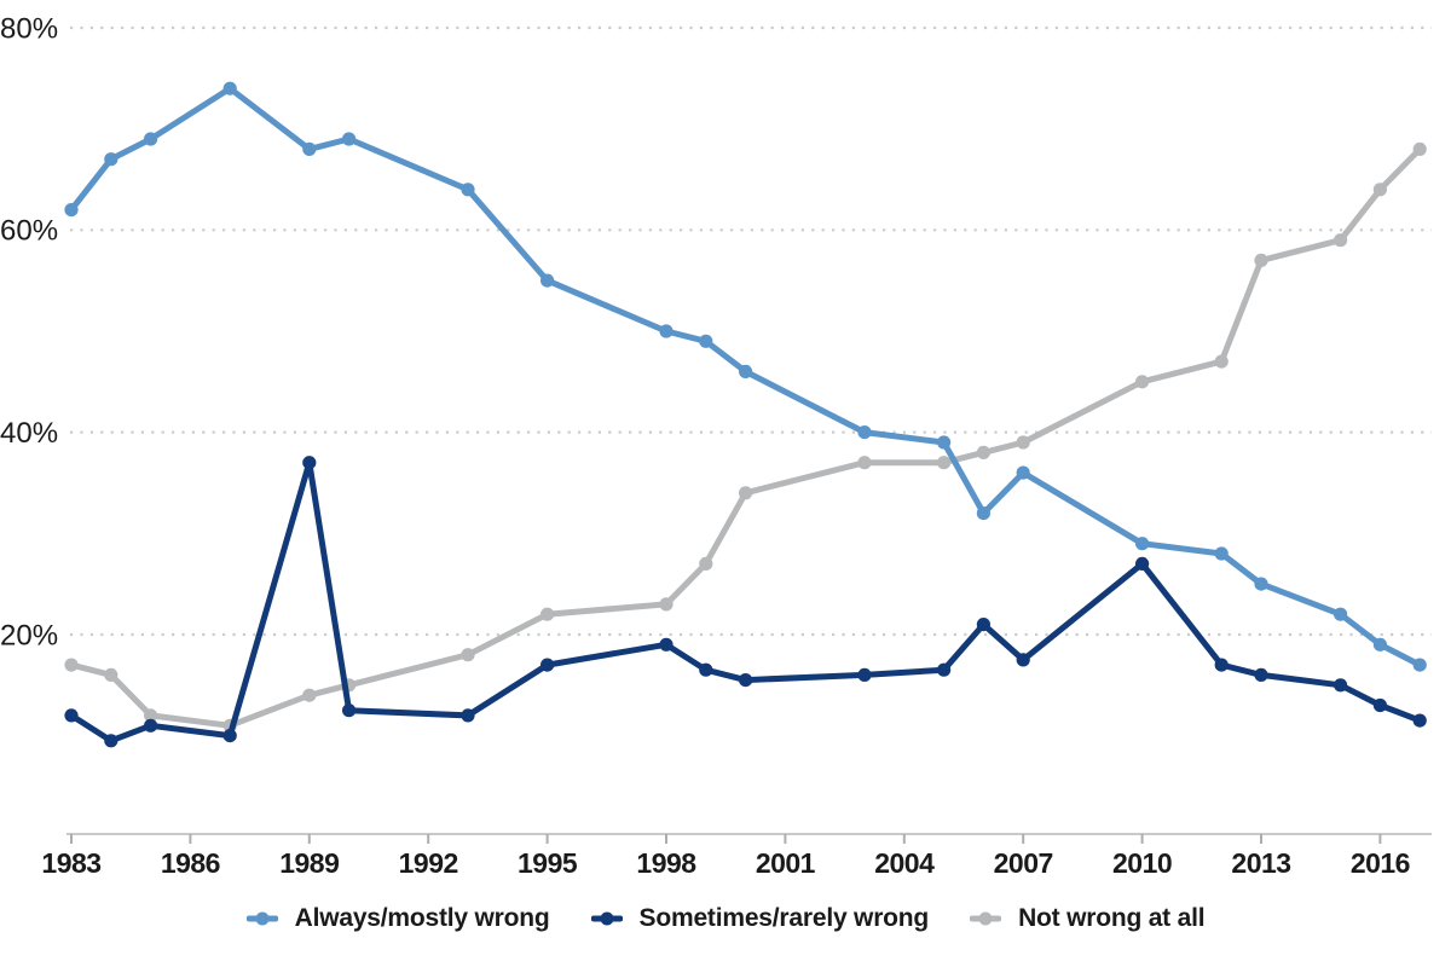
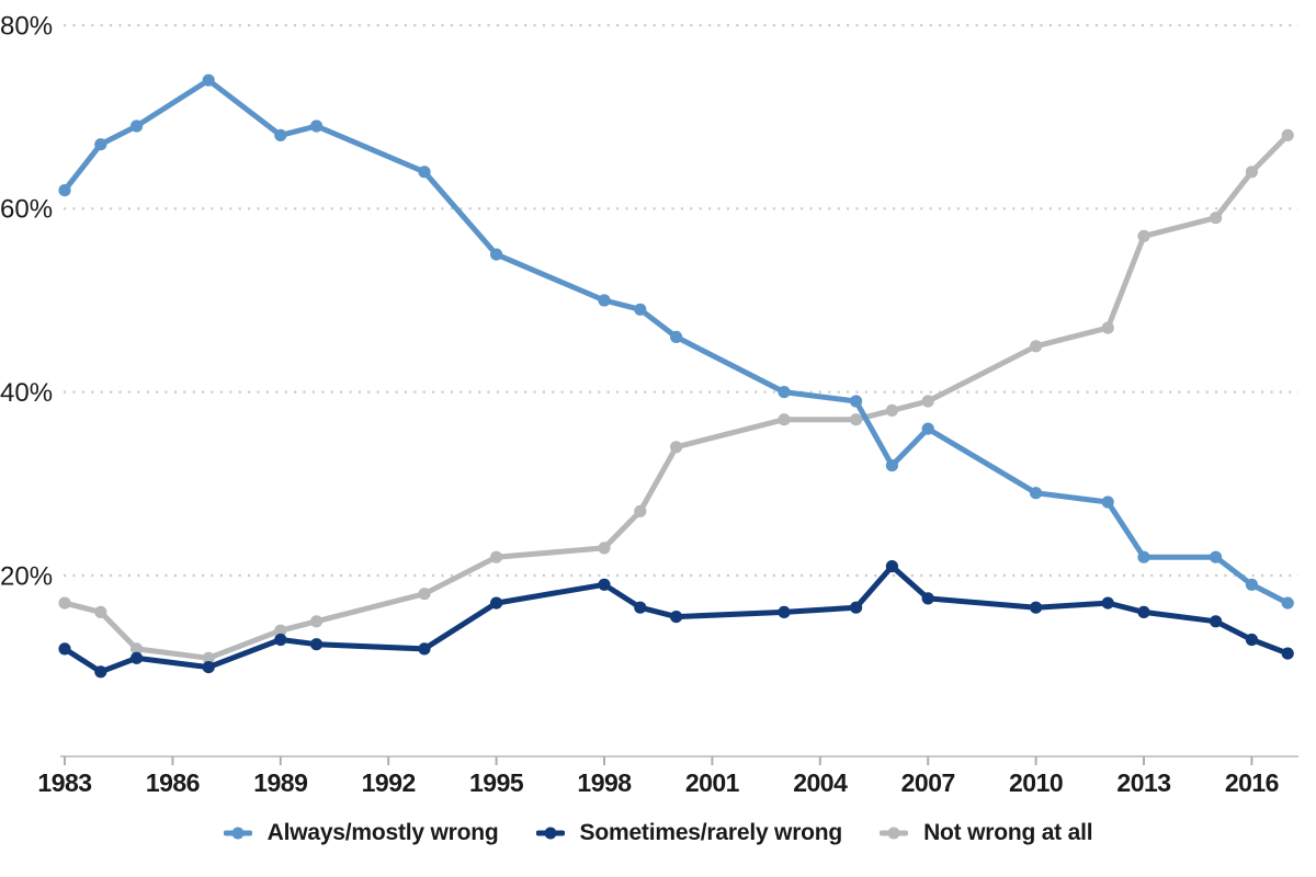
Sometimes/rarely wrong/1989: 37% -> 13%
Sometimes/rarely wrong/2010: 27% -> 16%
Always/mostly wrong/2013: 25% -> 22%
